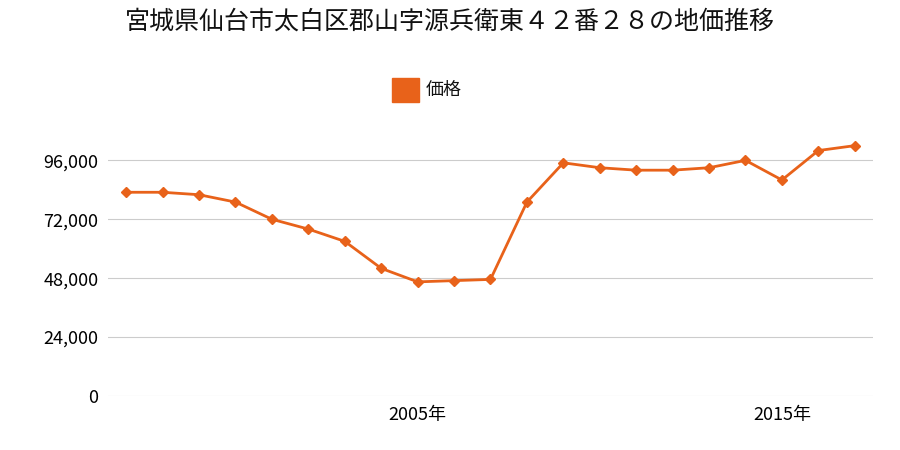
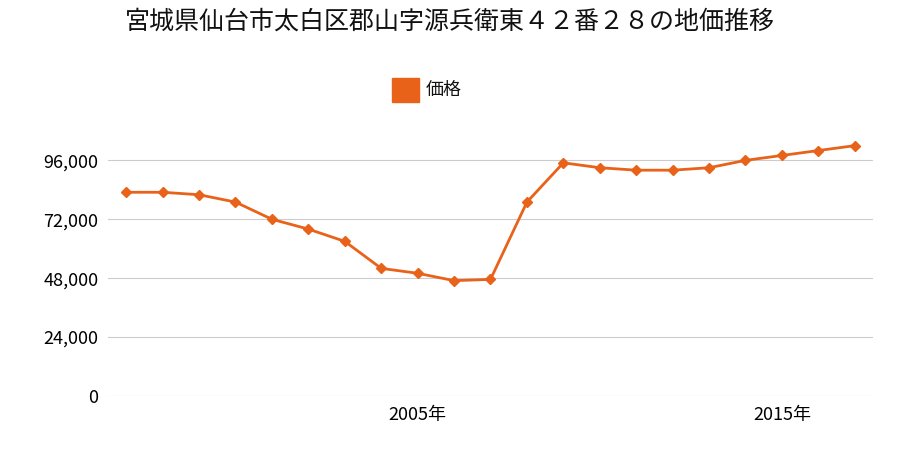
2005年: 46,500 -> 50,000
2015年: 88,000 -> 98,000
